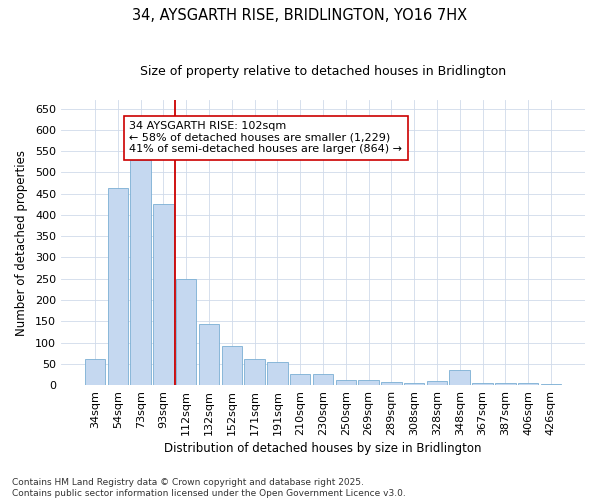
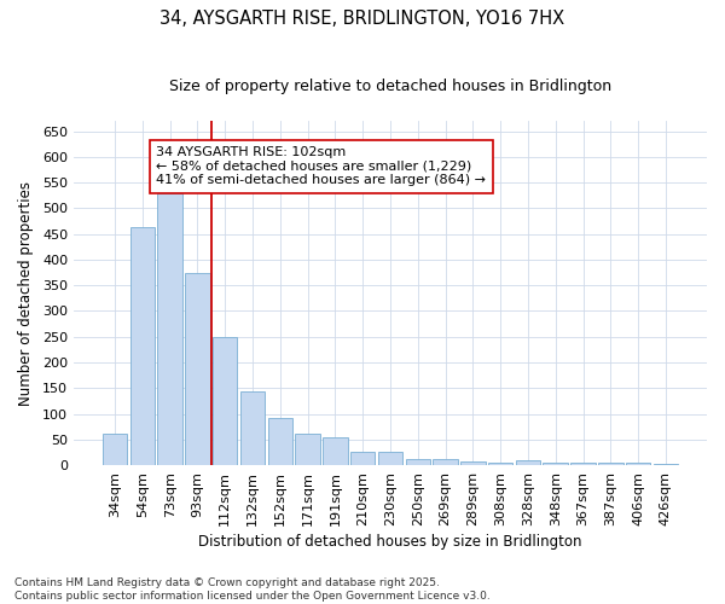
93sqm: 425 -> 375
348sqm: 35 -> 4
